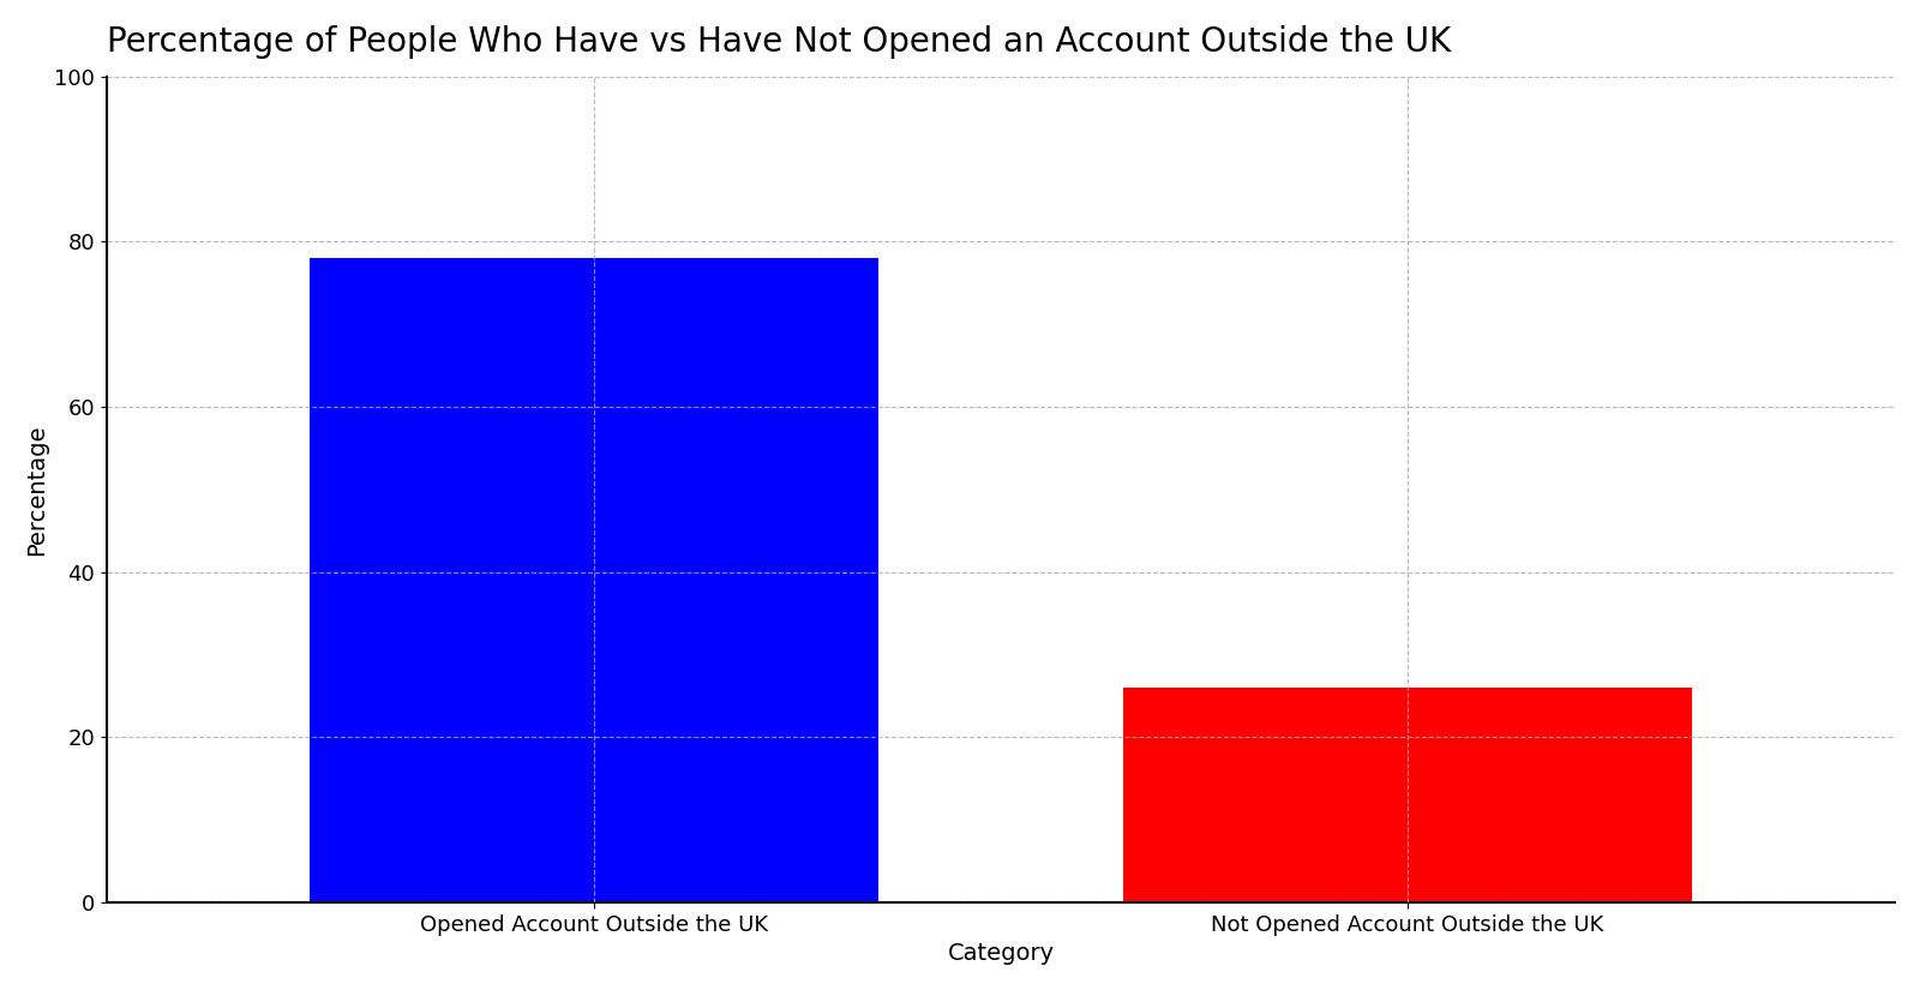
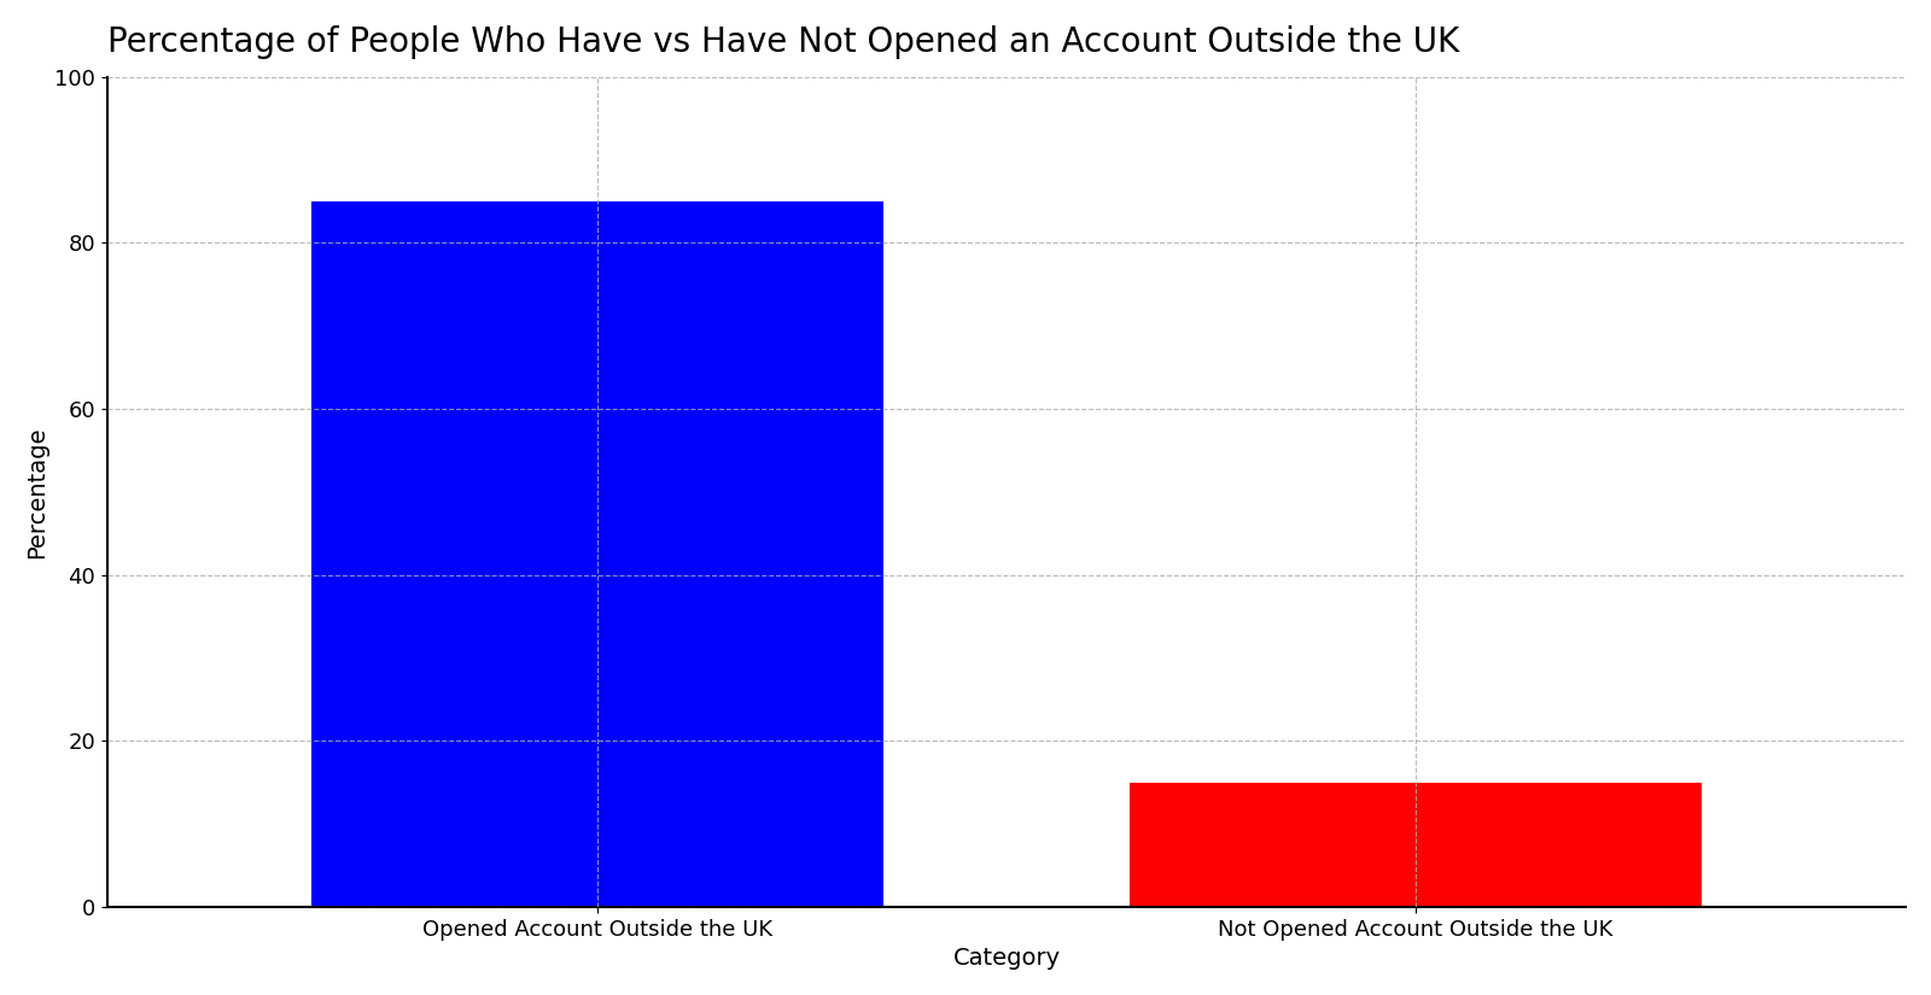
Opened Account Outside the UK: 78 -> 85
Not Opened Account Outside the UK: 26 -> 15
